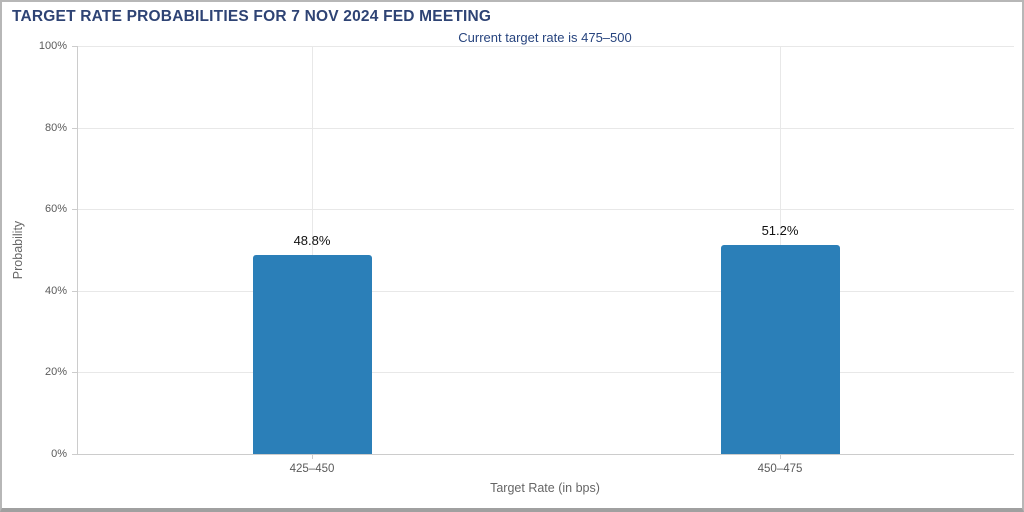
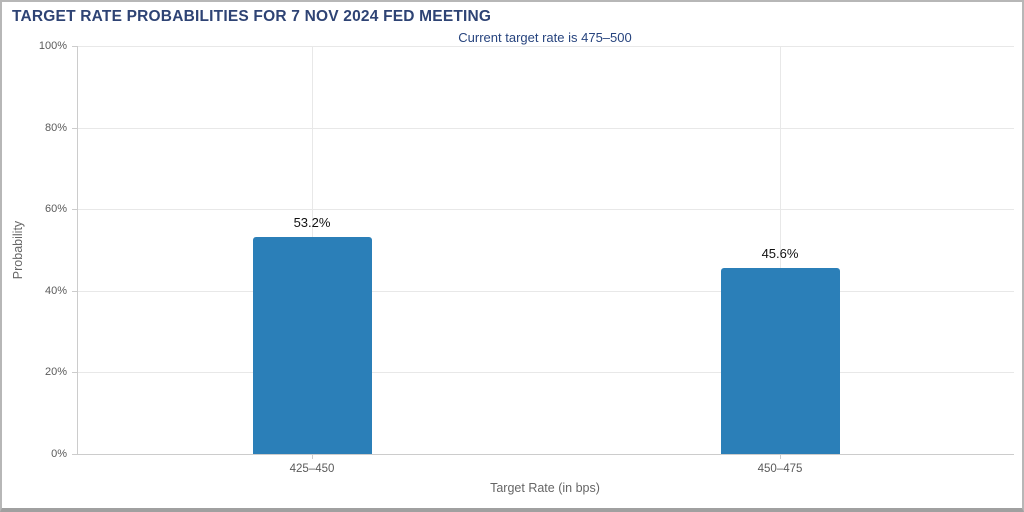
425–450: 48.8% -> 53.2%
450–475: 51.2% -> 45.6%
